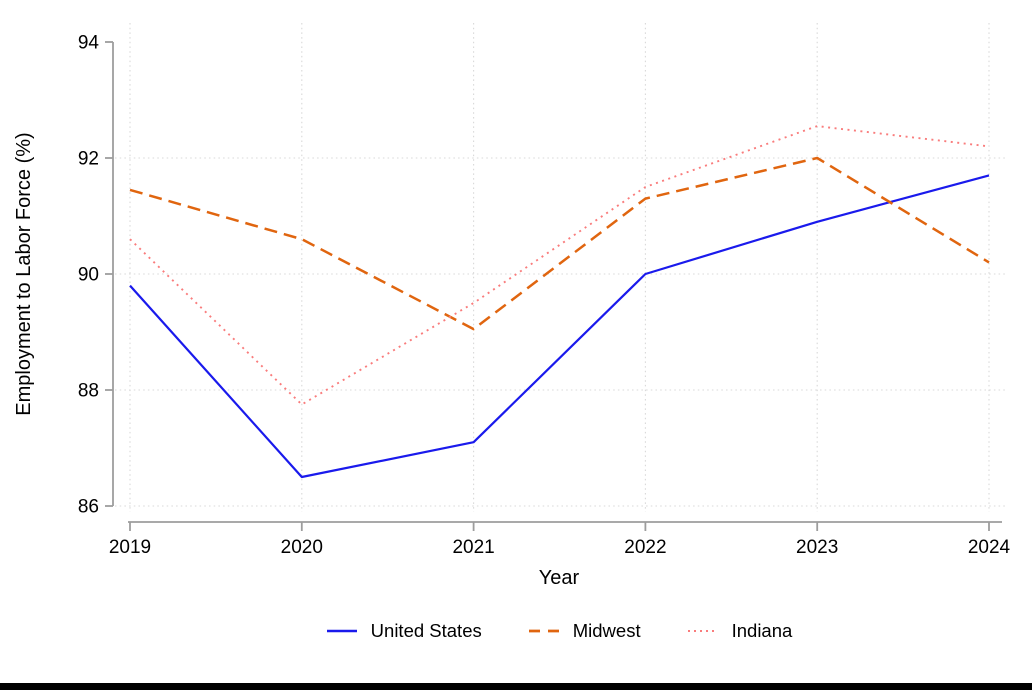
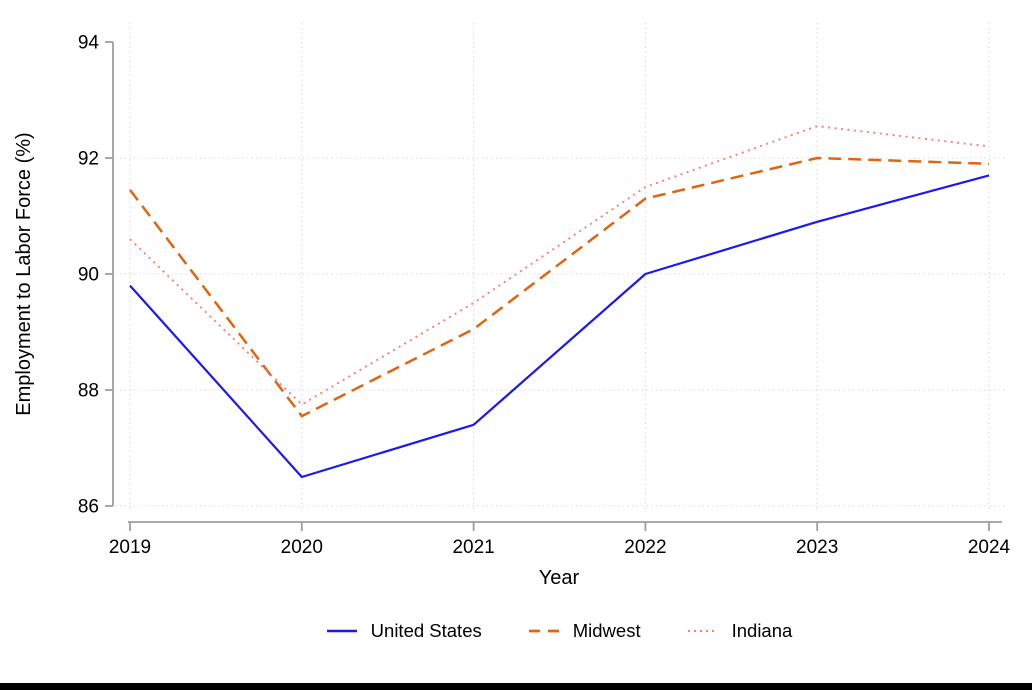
Midwest/2020: 90.6 -> 87.5
United States/2021: 87.1 -> 87.4
Midwest/2024: 90.2 -> 91.9
